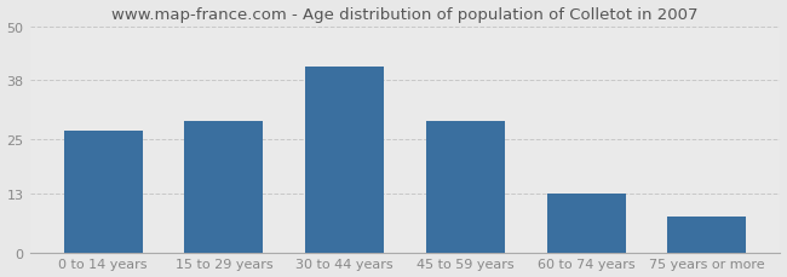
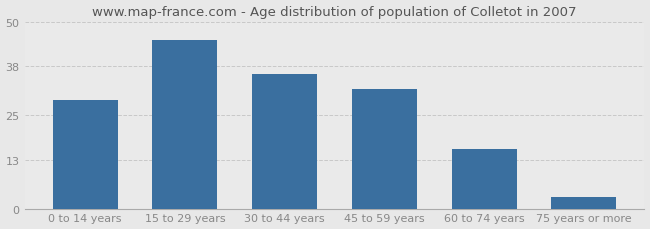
0 to 14 years: 27 -> 29
15 to 29 years: 29 -> 45
30 to 44 years: 41 -> 36
45 to 59 years: 29 -> 32
60 to 74 years: 13 -> 16
75 years or more: 8 -> 3
